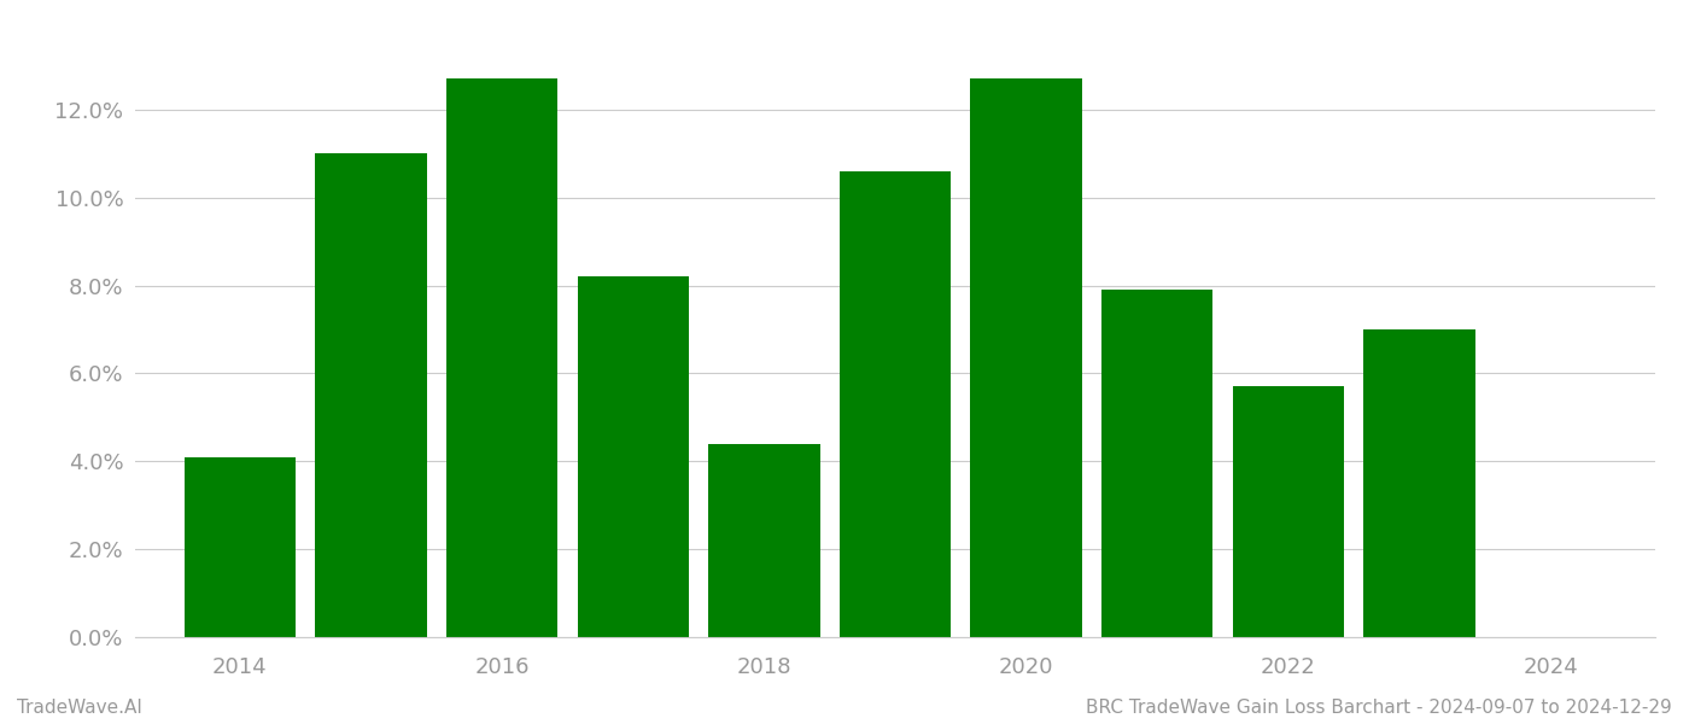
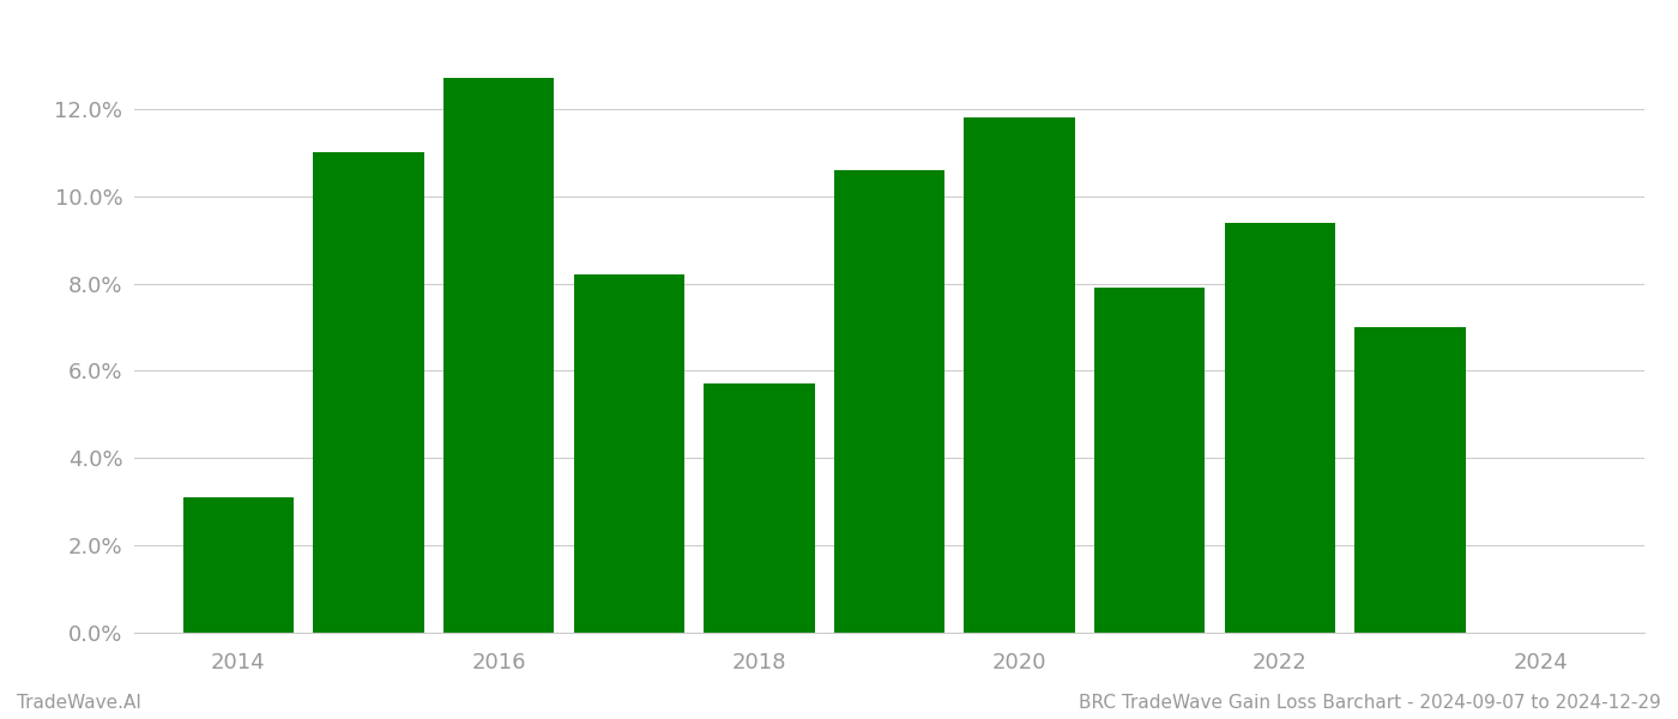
2014: 4.1% -> 3.1%
2018: 4.4% -> 5.7%
2020: 12.7% -> 11.8%
2022: 5.7% -> 9.4%
